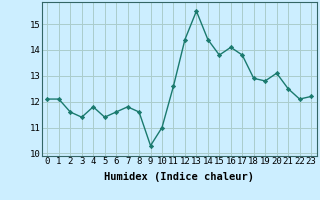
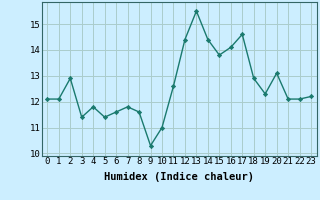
2: 11.6 -> 12.9
17: 13.8 -> 14.6
19: 12.8 -> 12.3
21: 12.5 -> 12.1
